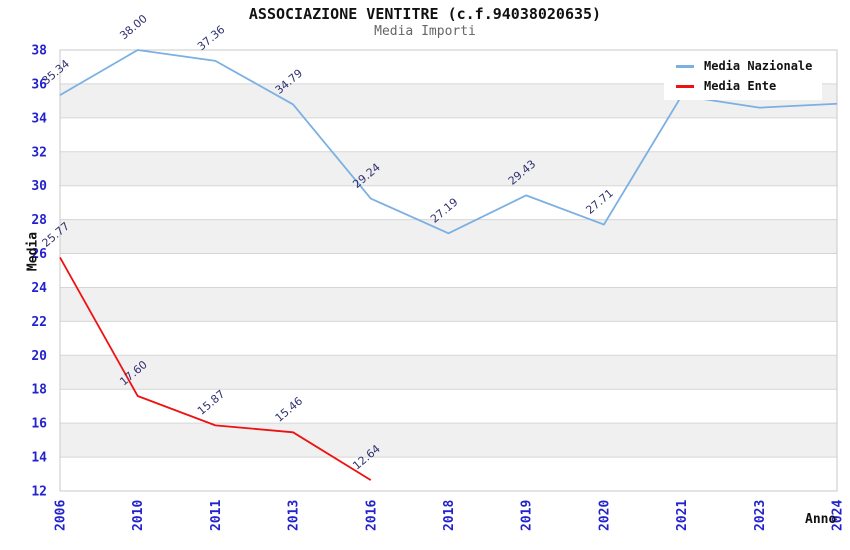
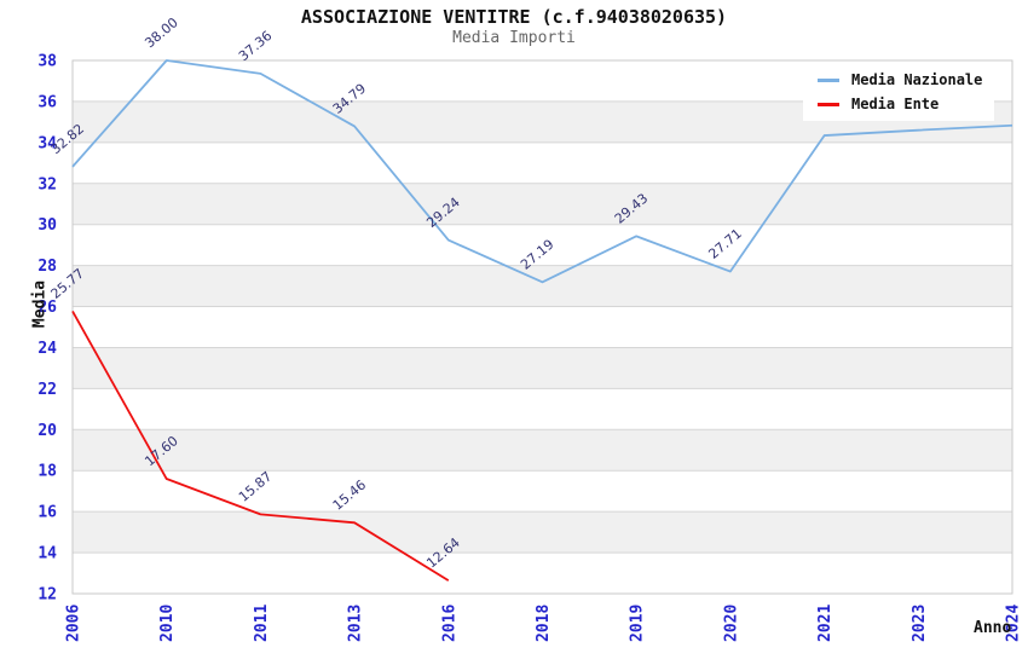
Media Nazionale/2006: 35.34 -> 32.82
Media Nazionale/2021: 35.3 -> 34.3
